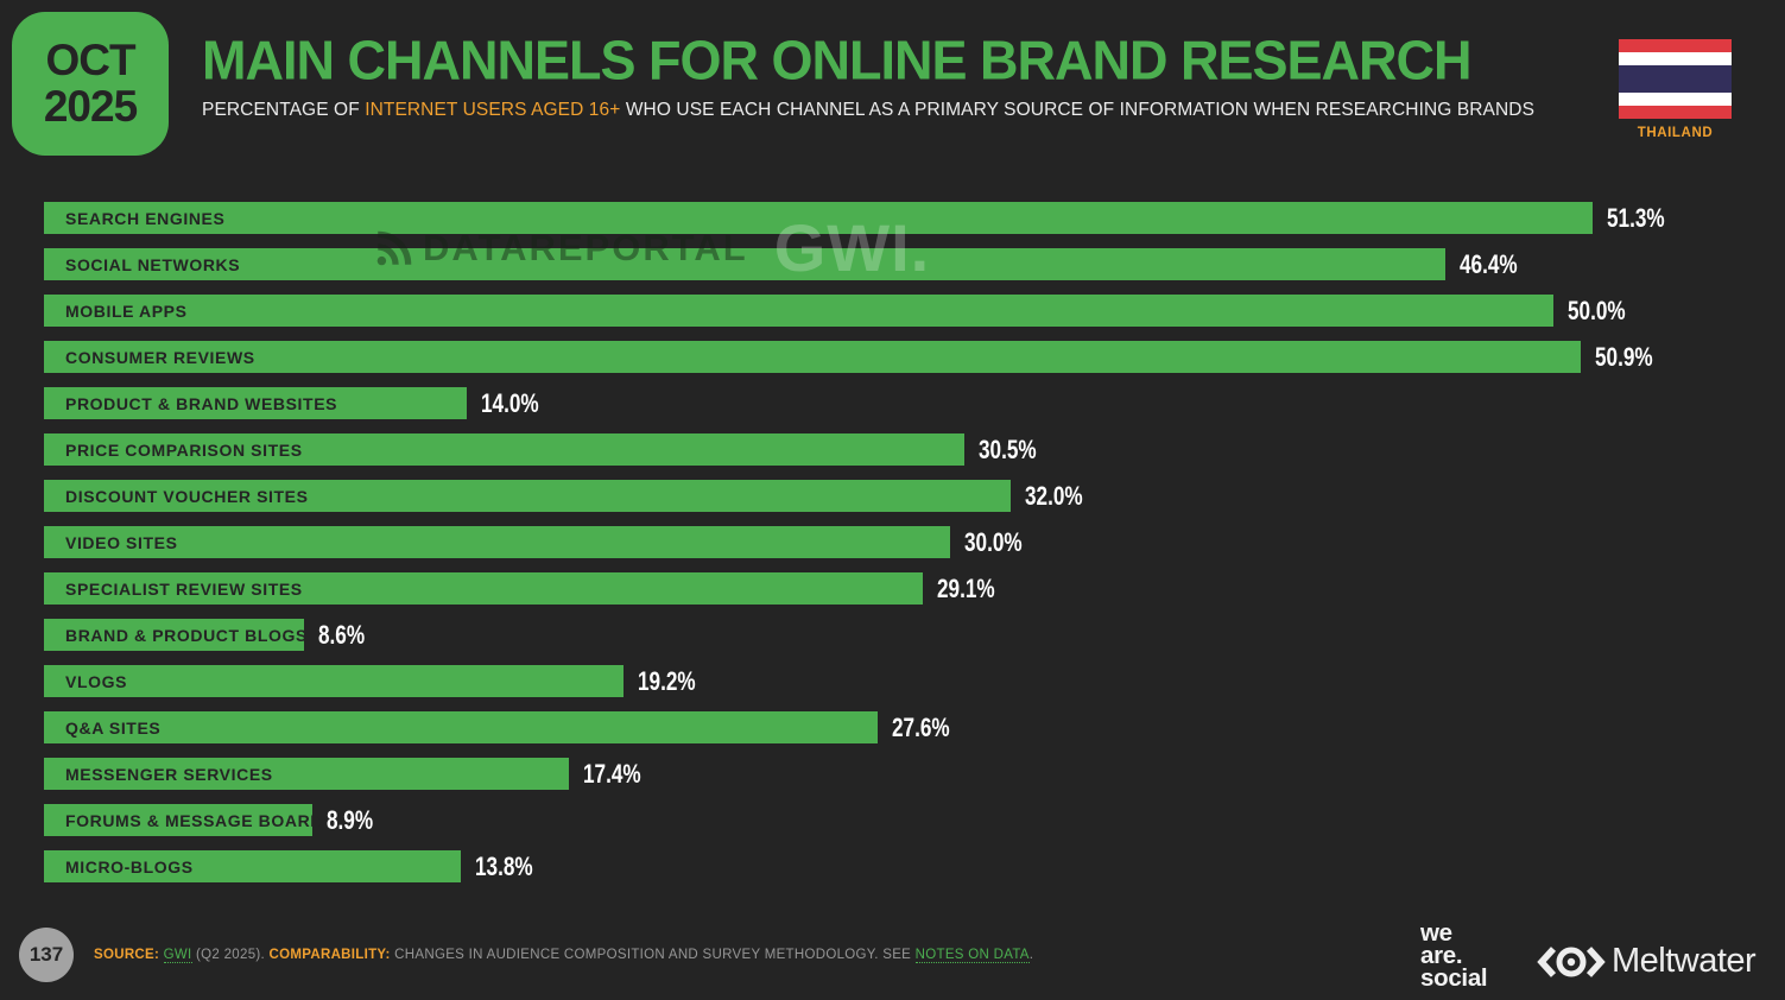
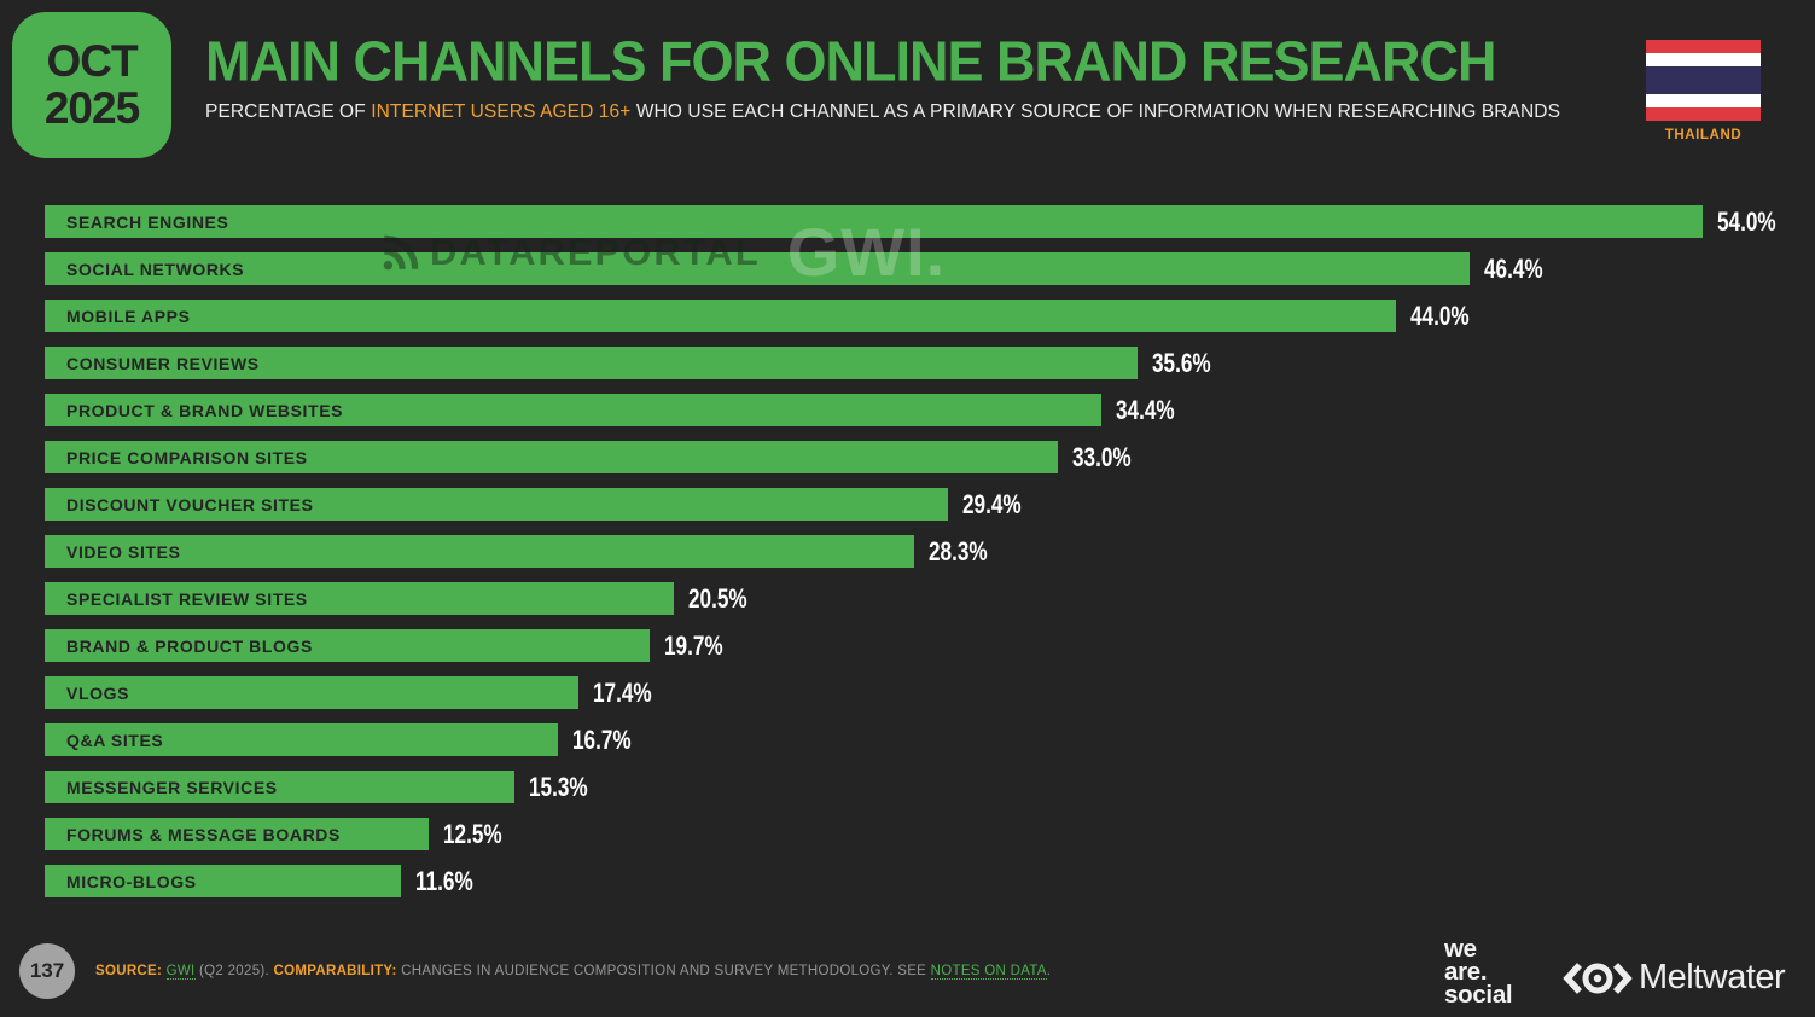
SEARCH ENGINES: 51.3% -> 54.0%
MOBILE APPS: 50.0% -> 44.0%
CONSUMER REVIEWS: 50.9% -> 35.6%
PRODUCT & BRAND WEBSITES: 14.0% -> 34.4%
PRICE COMPARISON SITES: 30.5% -> 33.0%
DISCOUNT VOUCHER SITES: 32.0% -> 29.4%
VIDEO SITES: 30.0% -> 28.3%
SPECIALIST REVIEW SITES: 29.1% -> 20.5%
BRAND & PRODUCT BLOGS: 8.6% -> 19.7%
VLOGS: 19.2% -> 17.4%
Q&A SITES: 27.6% -> 16.7%
MESSENGER SERVICES: 17.4% -> 15.3%
FORUMS & MESSAGE BOARDS: 8.9% -> 12.5%
MICRO-BLOGS: 13.8% -> 11.6%
